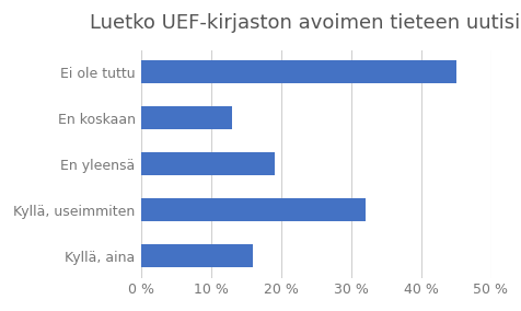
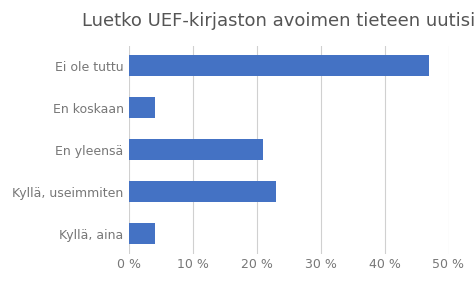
Ei ole tuttu: 45 % -> 47 %
En koskaan: 13 % -> 4 %
En yleensä: 19 % -> 21 %
Kyllä, useimmiten: 32 % -> 23 %
Kyllä, aina: 16 % -> 4 %
